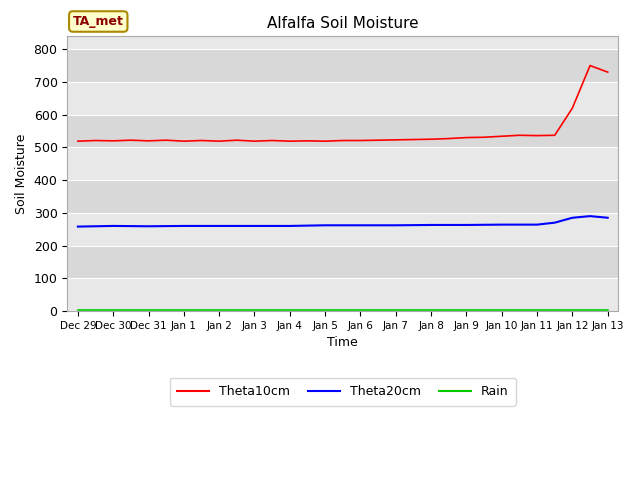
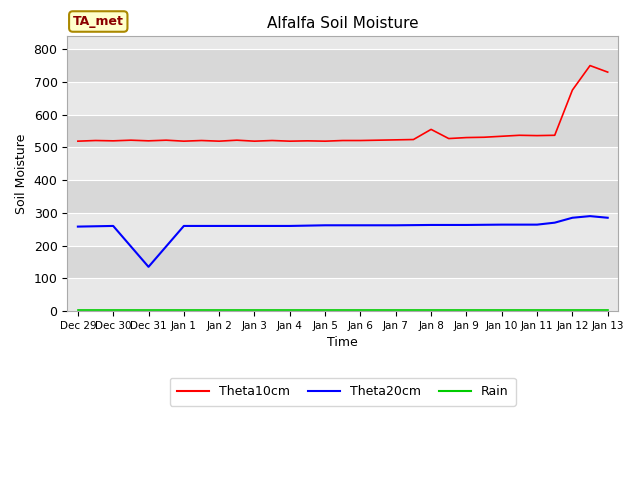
Theta20cm/Dec 31: 259 -> 135
Theta10cm/Jan 8: 525 -> 555
Theta10cm/Jan 12: 620 -> 675
